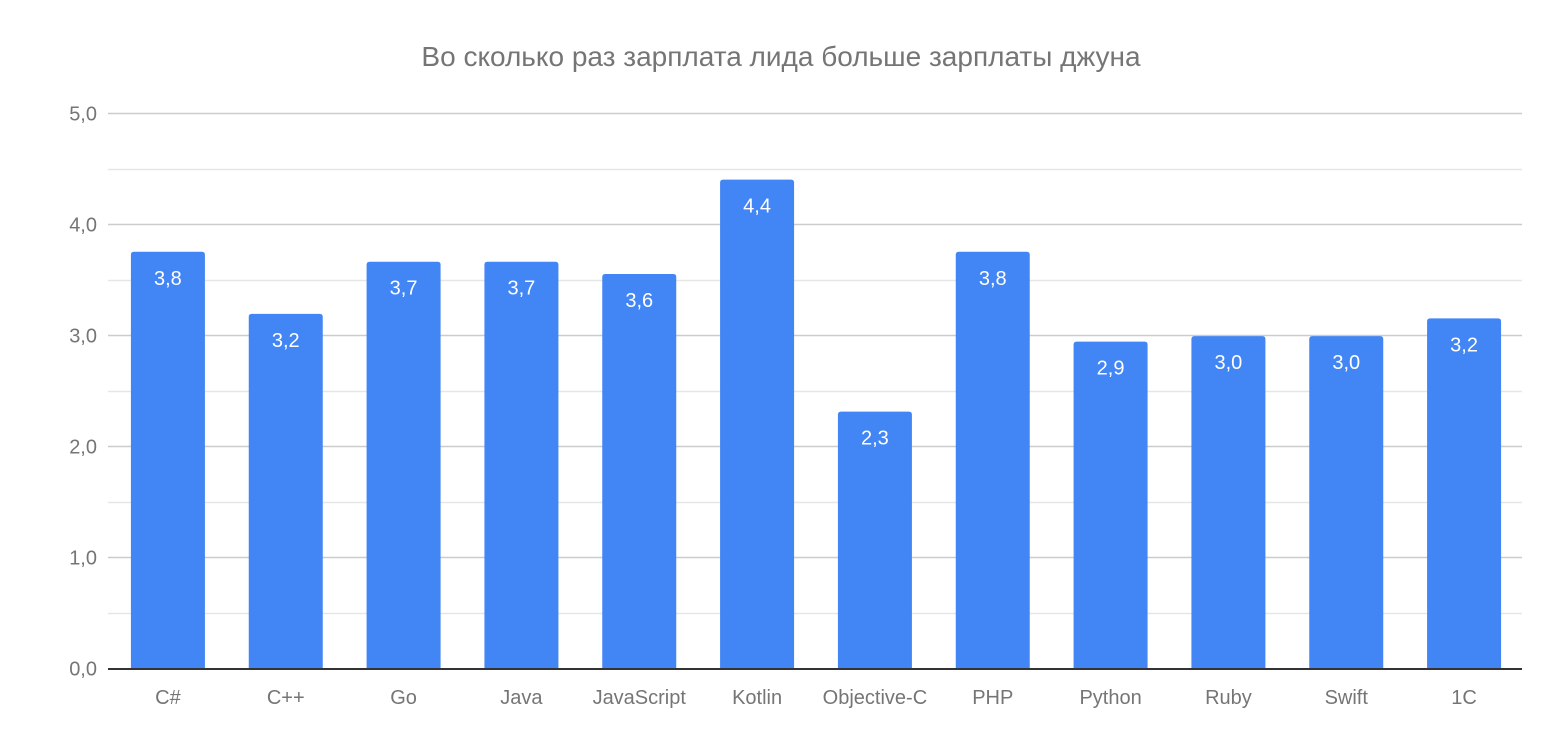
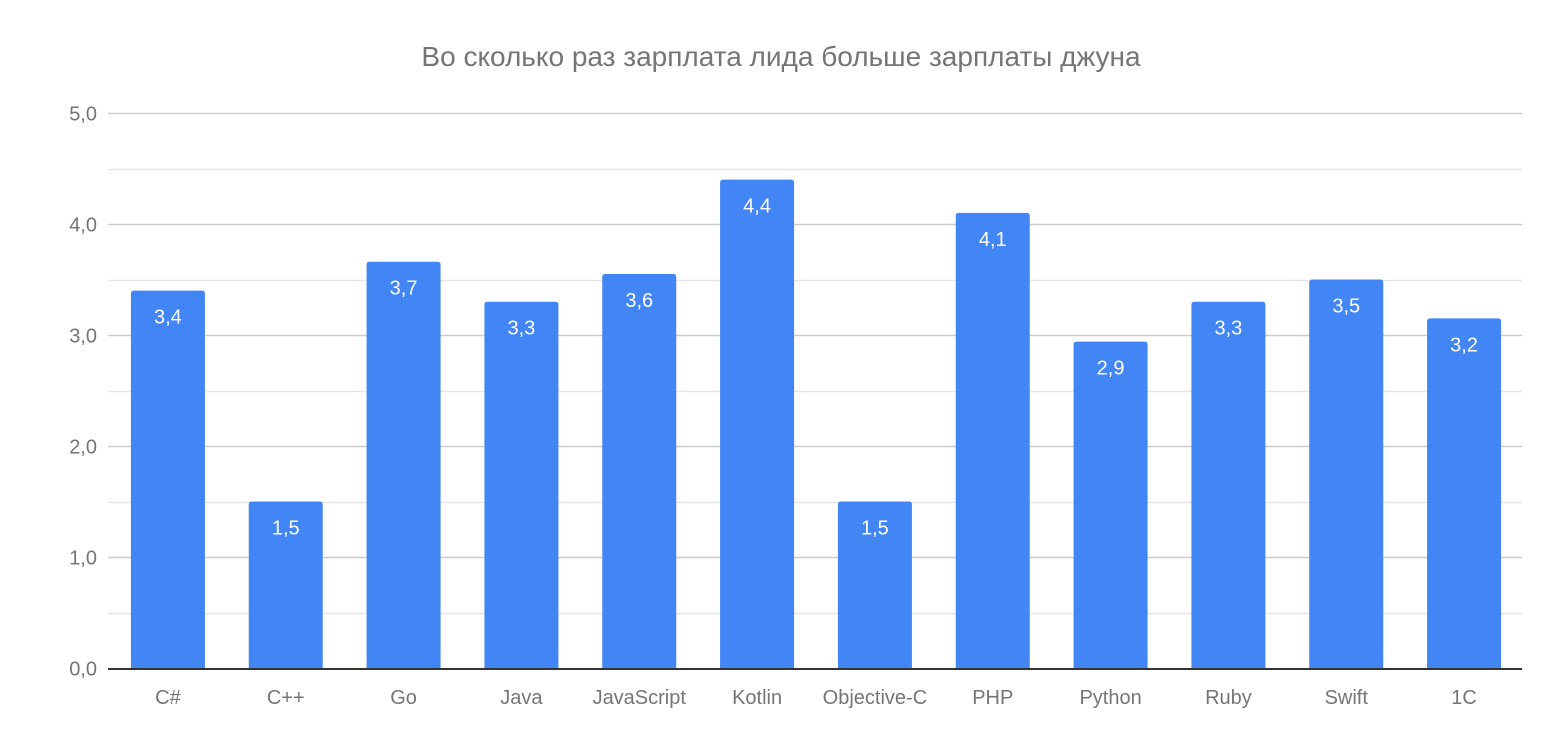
C#: 3,8 -> 3,4
C++: 3,2 -> 1,5
Java: 3,7 -> 3,3
Objective-C: 2,3 -> 1,5
PHP: 3,8 -> 4,1
Ruby: 3,0 -> 3,3
Swift: 3,0 -> 3,5
